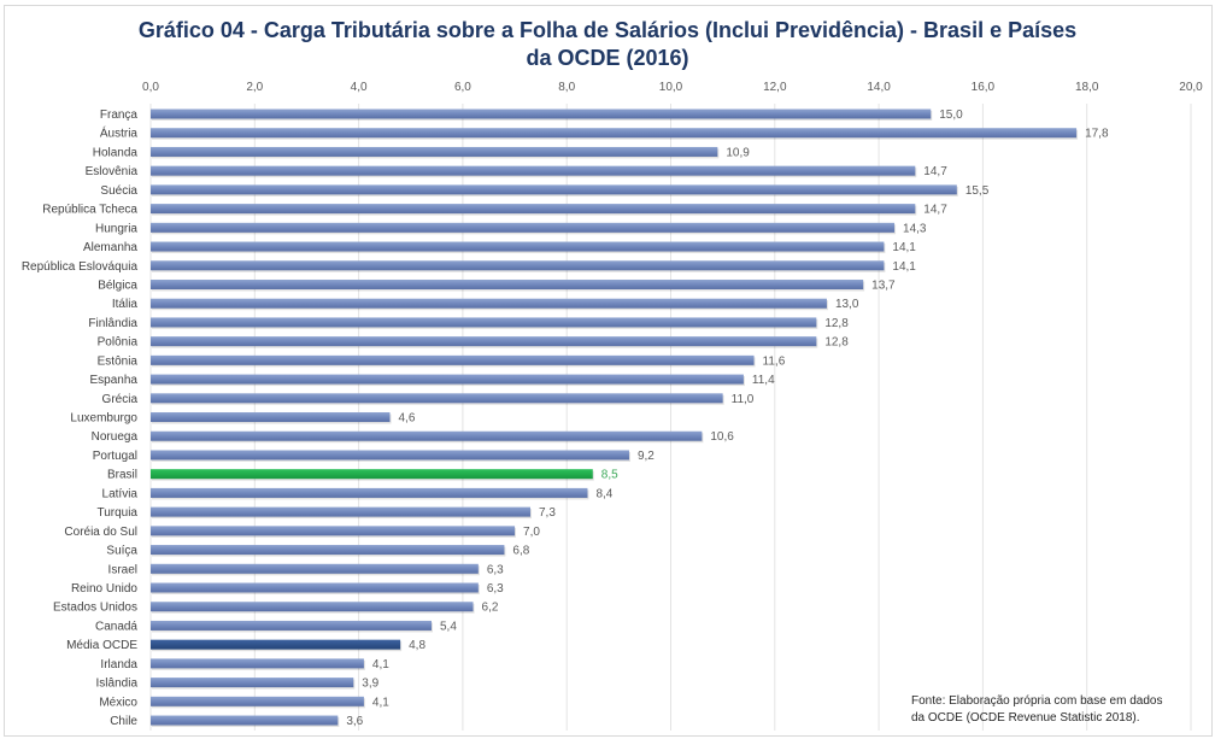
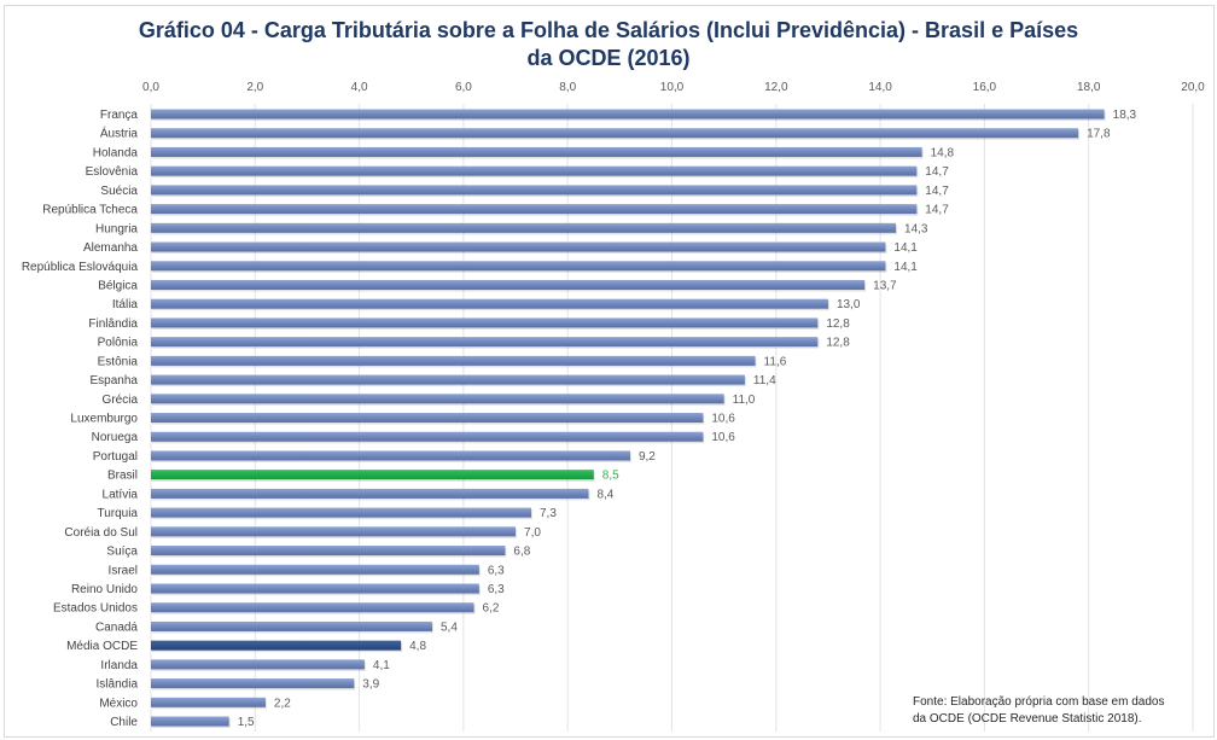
França: 15,0 -> 18,3
Holanda: 10,9 -> 14,8
Suécia: 15,5 -> 14,7
Luxemburgo: 4,6 -> 10,6
México: 4,1 -> 2,2
Chile: 3,6 -> 1,5
